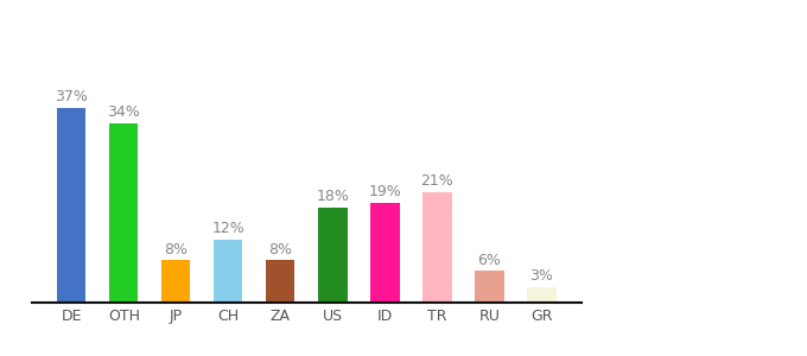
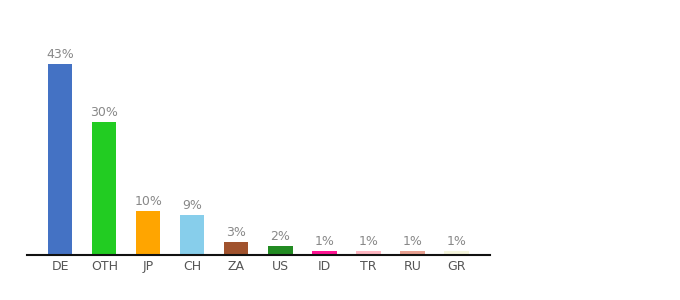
DE: 37% -> 43%
OTH: 34% -> 30%
JP: 8% -> 10%
CH: 12% -> 9%
ZA: 8% -> 3%
US: 18% -> 2%
ID: 19% -> 1%
TR: 21% -> 1%
RU: 6% -> 1%
GR: 3% -> 1%
